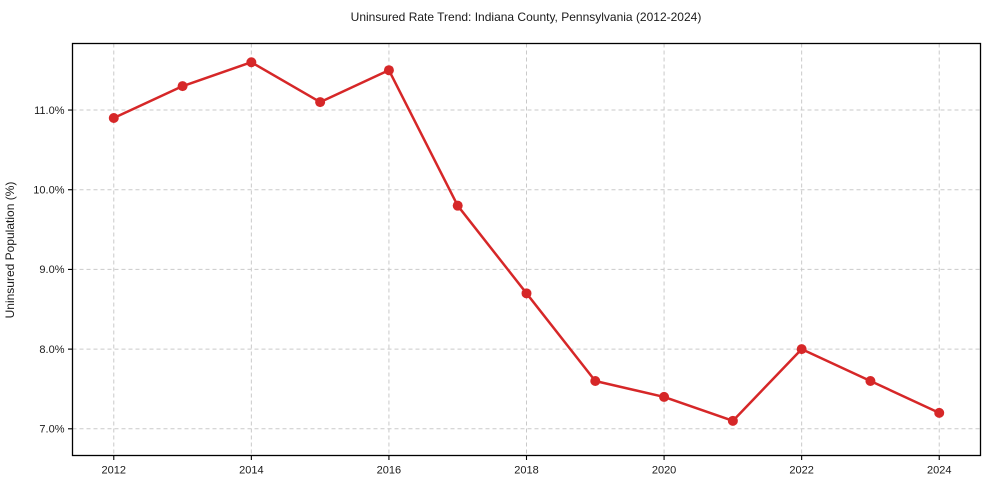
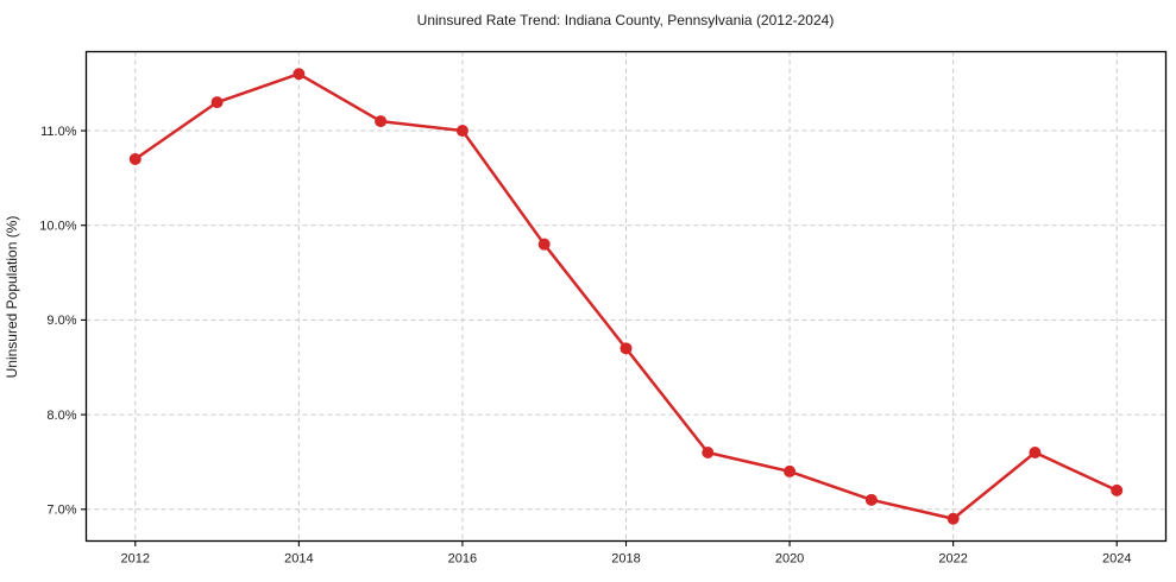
2012: 10.9% -> 10.7%
2016: 11.5% -> 11.0%
2022: 8.0% -> 6.9%
